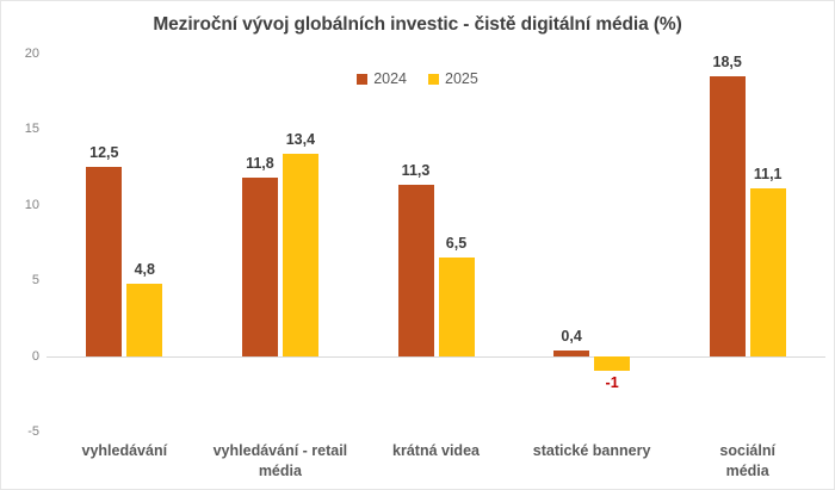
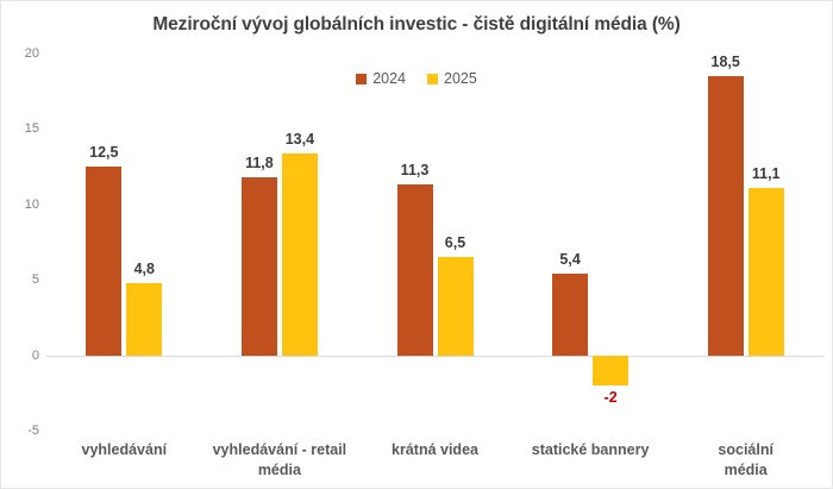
2024/statické bannery: 0,4 -> 5,4
2025/statické bannery: -1 -> -2
